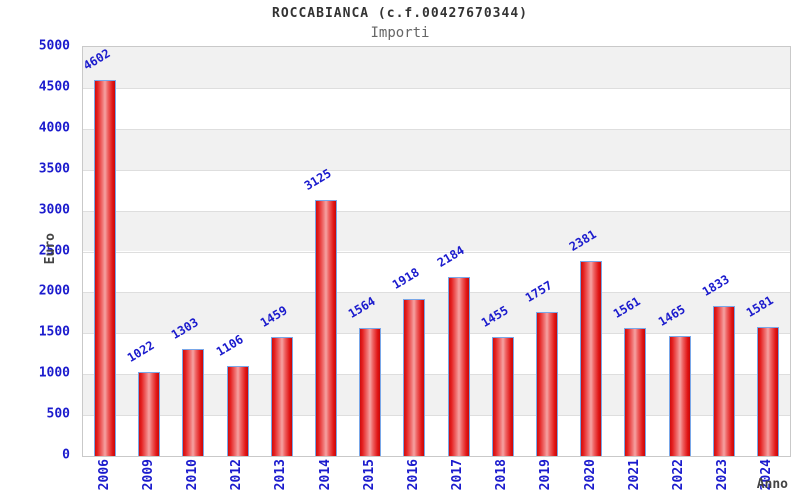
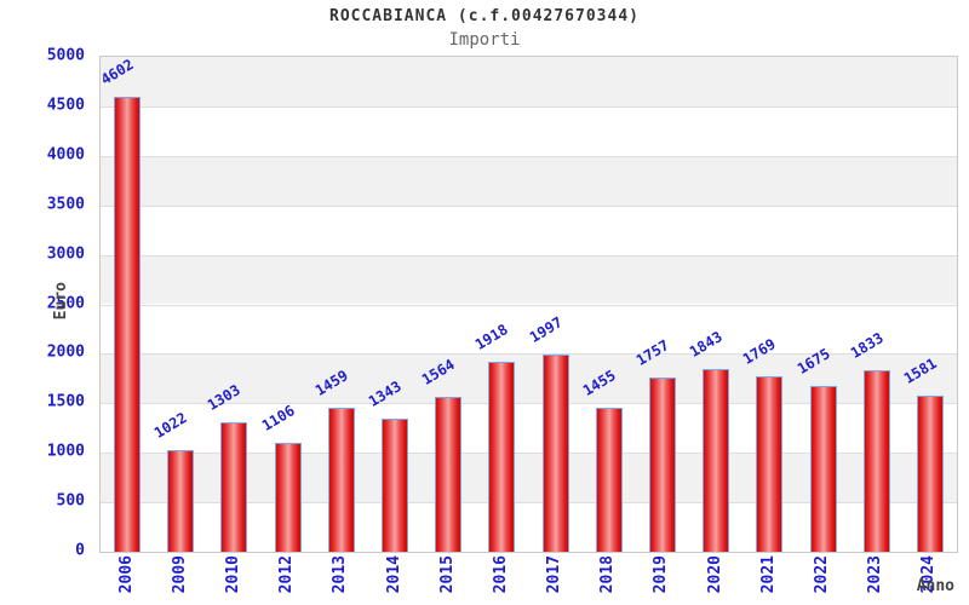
2014: 3125 -> 1343
2017: 2184 -> 1997
2020: 2381 -> 1843
2021: 1561 -> 1769
2022: 1465 -> 1675
